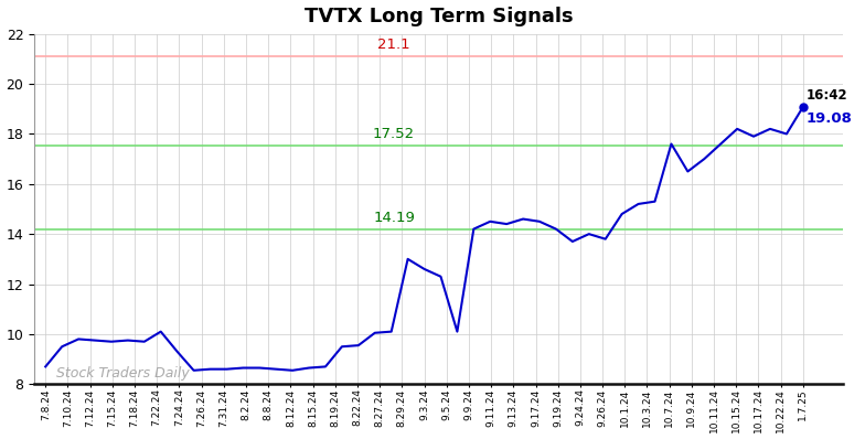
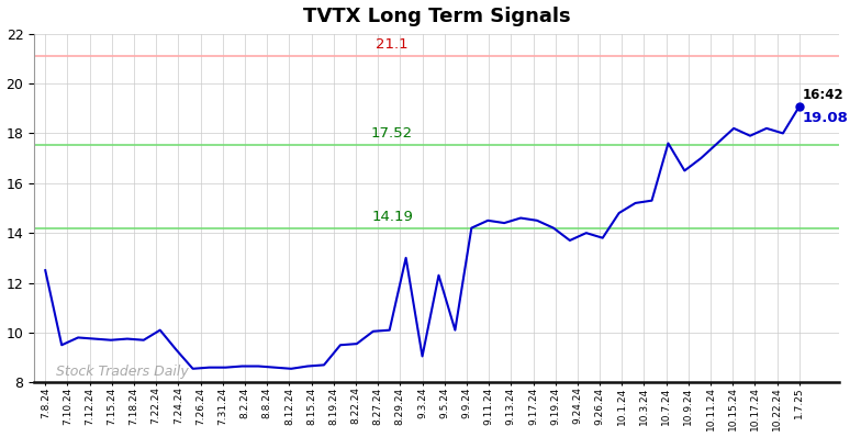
7.8.24: 8.70 -> 12.50
9.3.24: 12.60 -> 9.05
